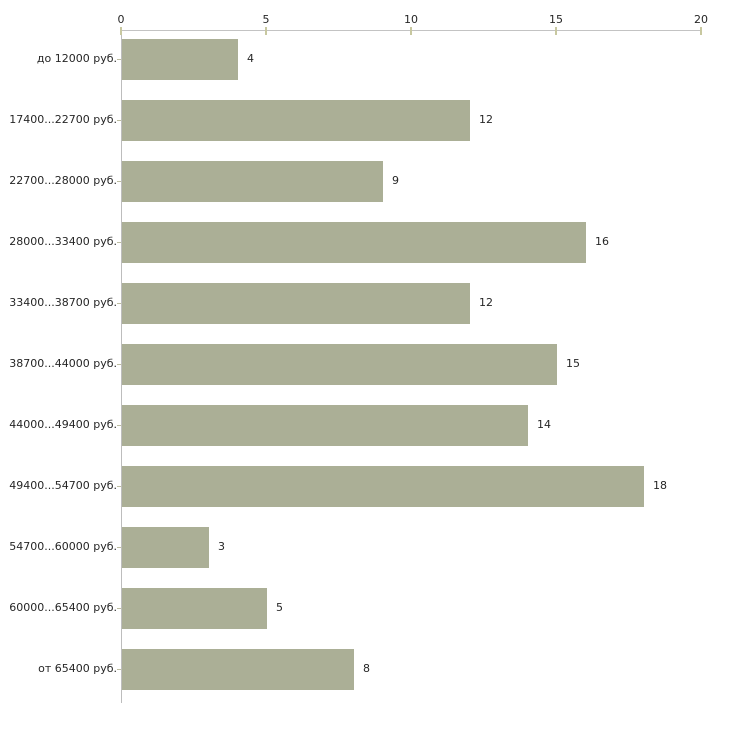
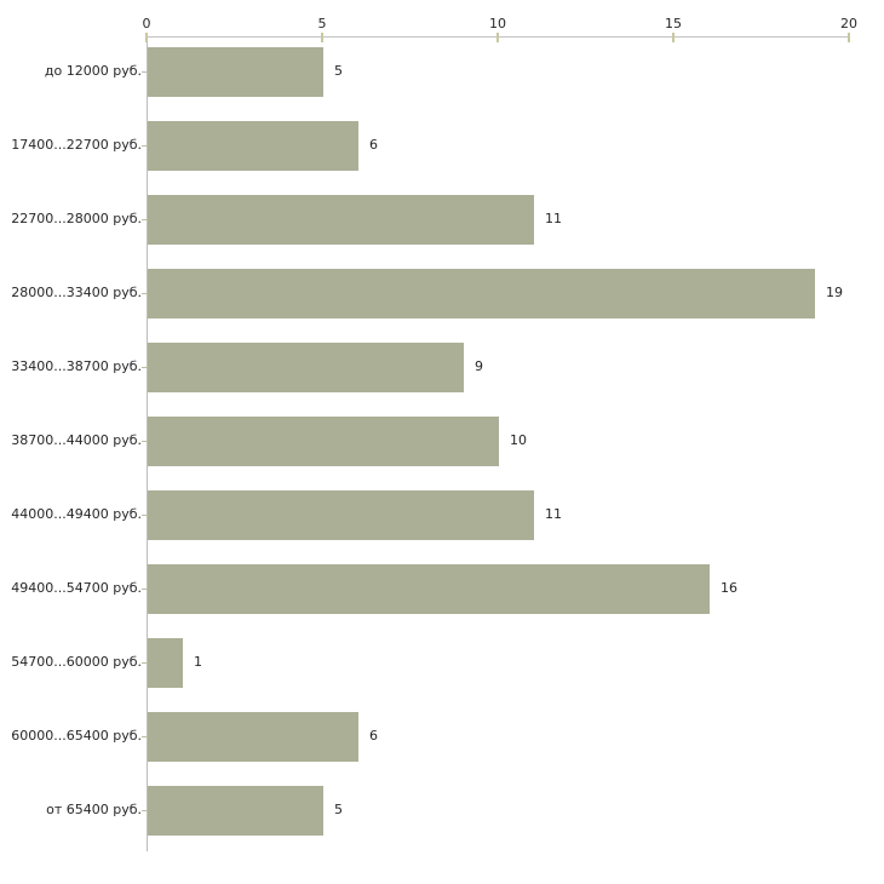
до 12000 руб.: 4 -> 5
17400...22700 руб.: 12 -> 6
22700...28000 руб.: 9 -> 11
28000...33400 руб.: 16 -> 19
33400...38700 руб.: 12 -> 9
38700...44000 руб.: 15 -> 10
44000...49400 руб.: 14 -> 11
49400...54700 руб.: 18 -> 16
54700...60000 руб.: 3 -> 1
60000...65400 руб.: 5 -> 6
от 65400 руб.: 8 -> 5
